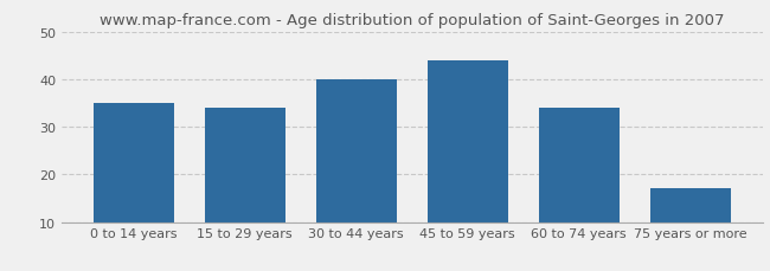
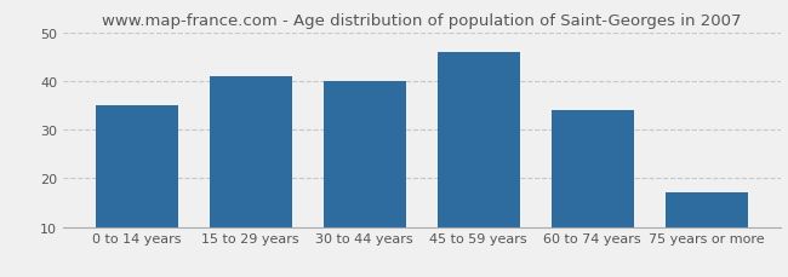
15 to 29 years: 34 -> 41
45 to 59 years: 44 -> 46
